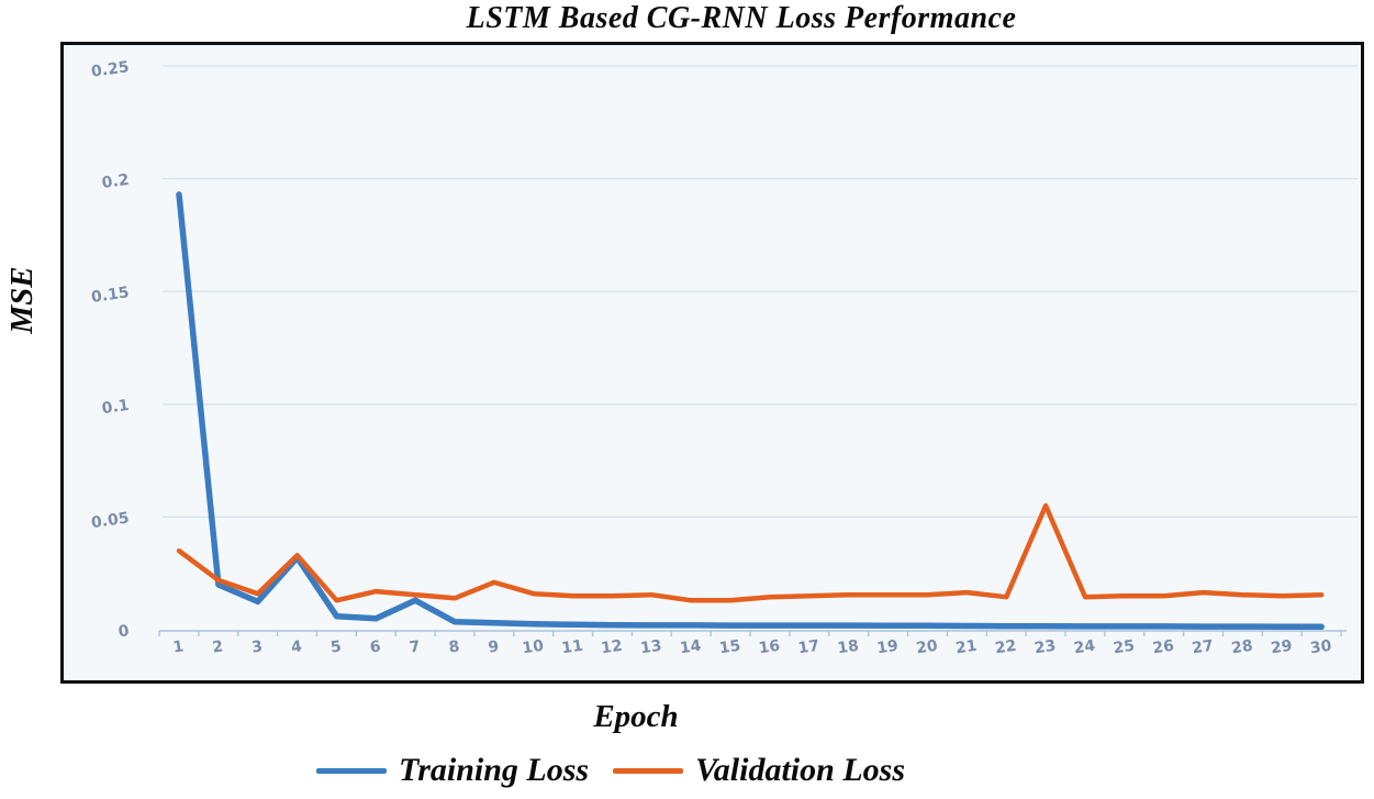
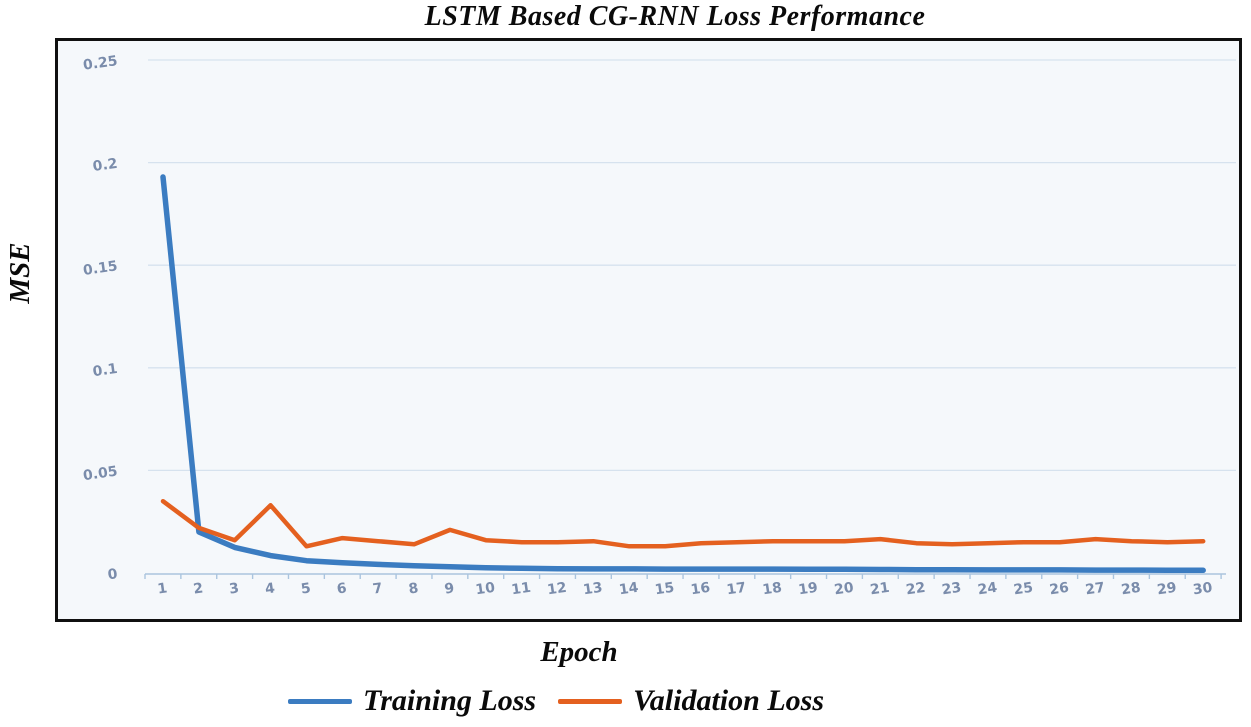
Training Loss/4: 0.032 -> 0.009
Training Loss/7: 0.013 -> 0.004
Validation Loss/23: 0.055 -> 0.014
